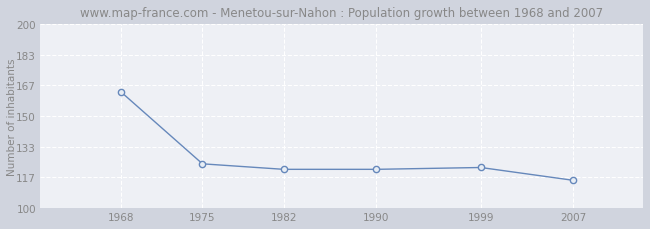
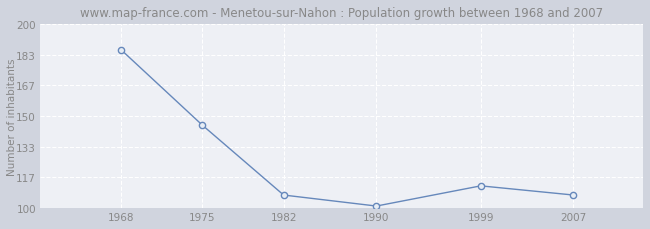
1968: 163 -> 186
1975: 124 -> 145
1982: 121 -> 107
1990: 121 -> 101
1999: 122 -> 112
2007: 115 -> 107
